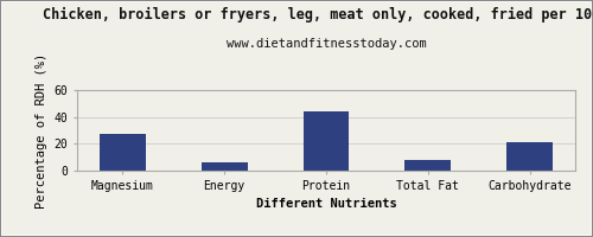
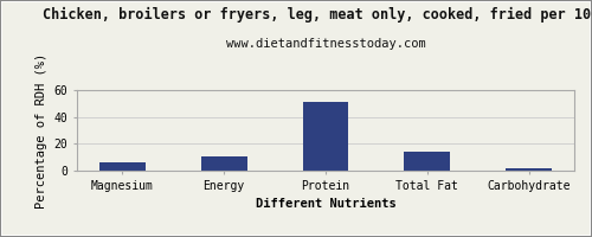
Magnesium: 27 -> 6
Energy: 6 -> 11
Protein: 44 -> 51
Total Fat: 8 -> 14
Carbohydrate: 21 -> 2
